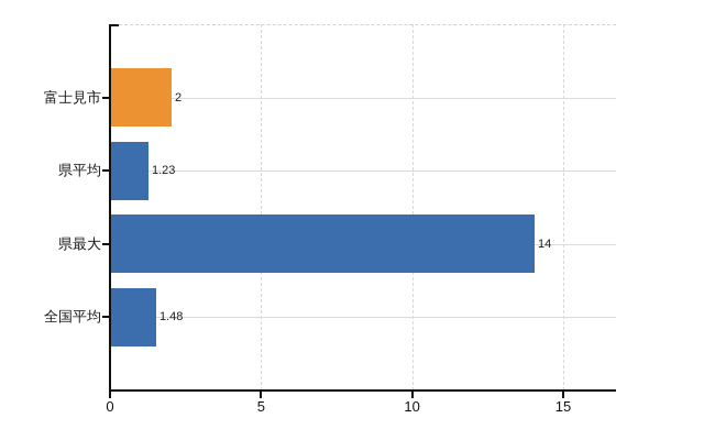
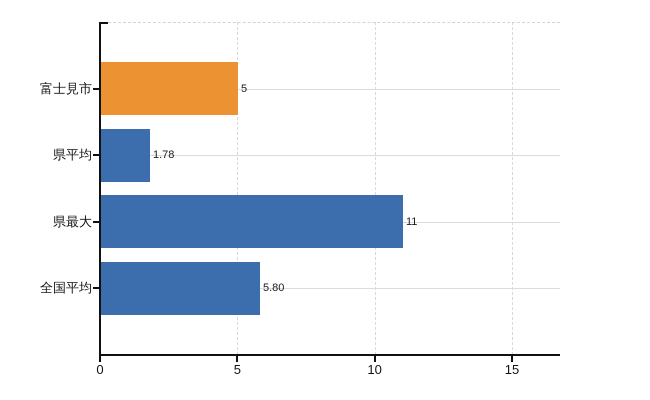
富士見市: 2 -> 5
県平均: 1.23 -> 1.78
県最大: 14 -> 11
全国平均: 1.48 -> 5.80
